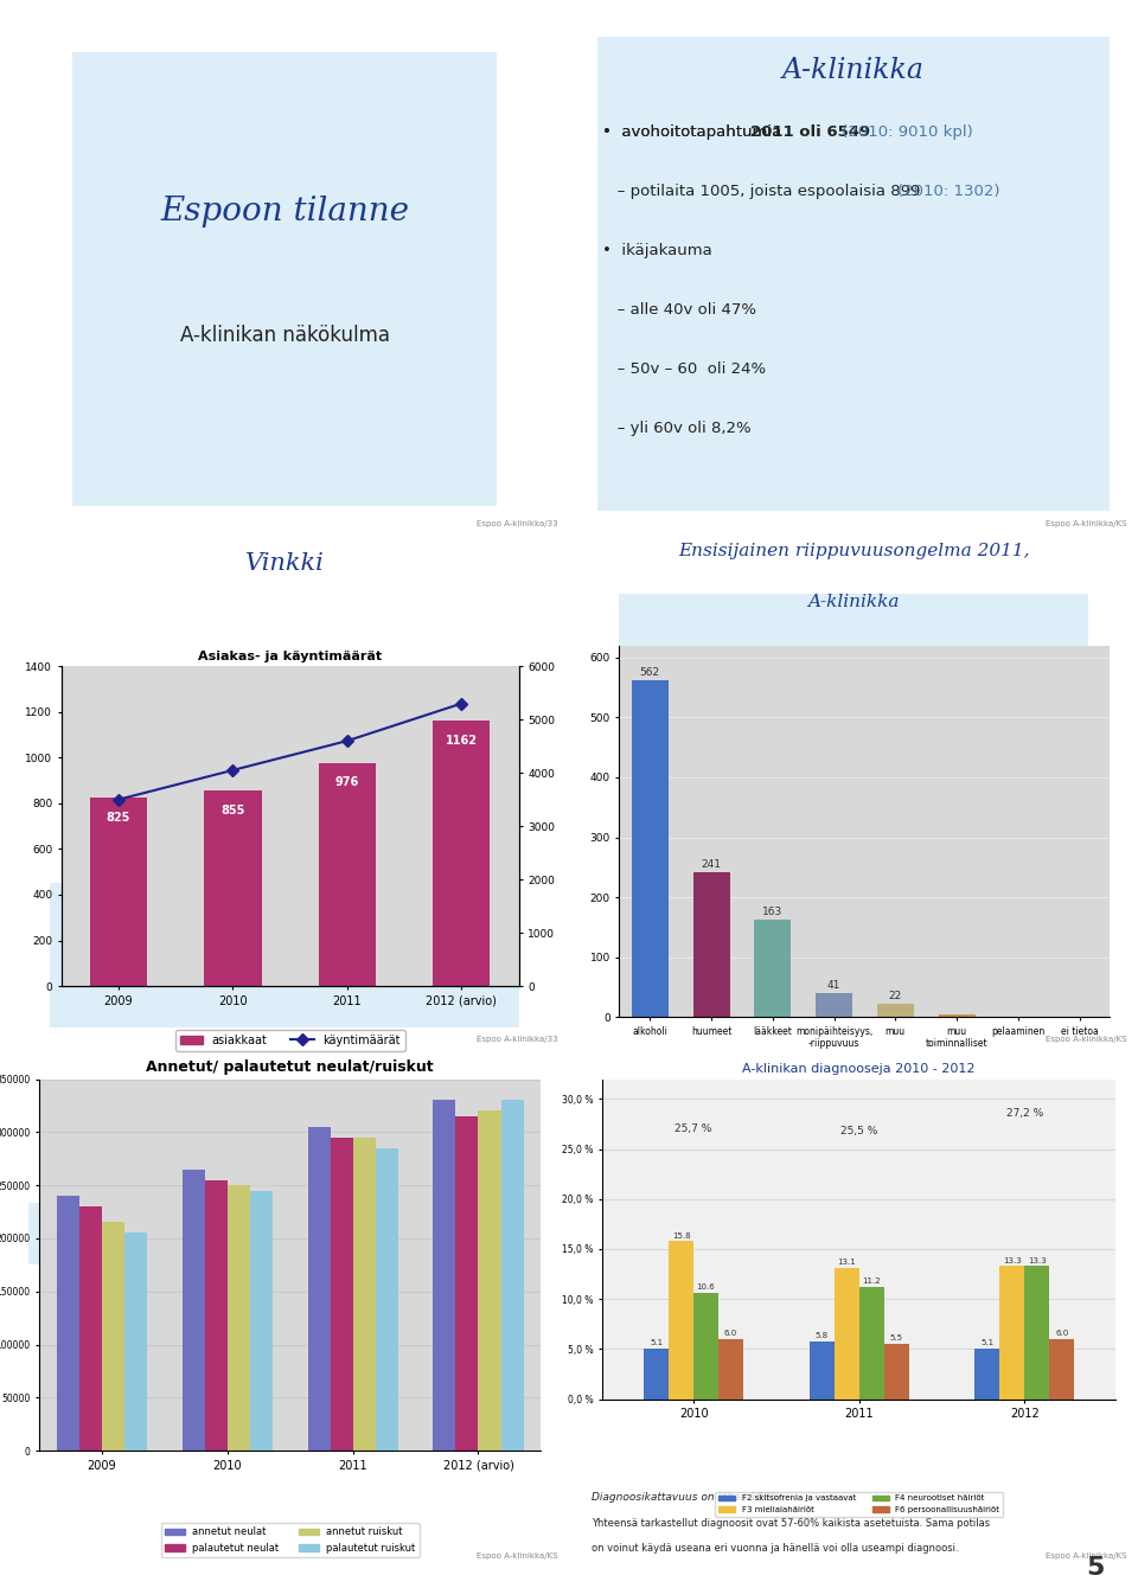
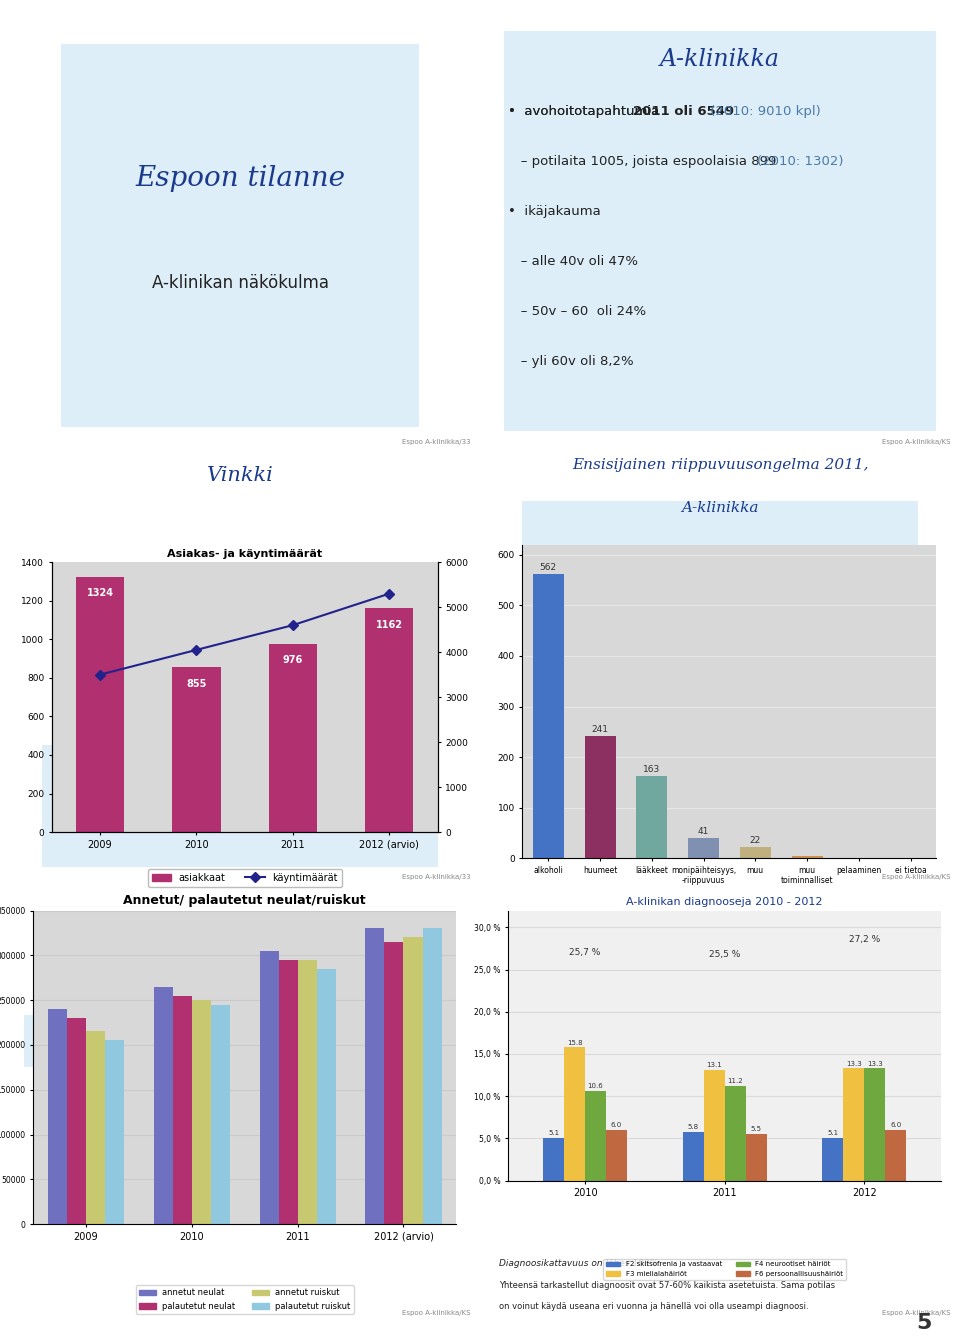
Asiakas- ja käyntimäärät/asiakkaat/2009: 825 -> 1324
